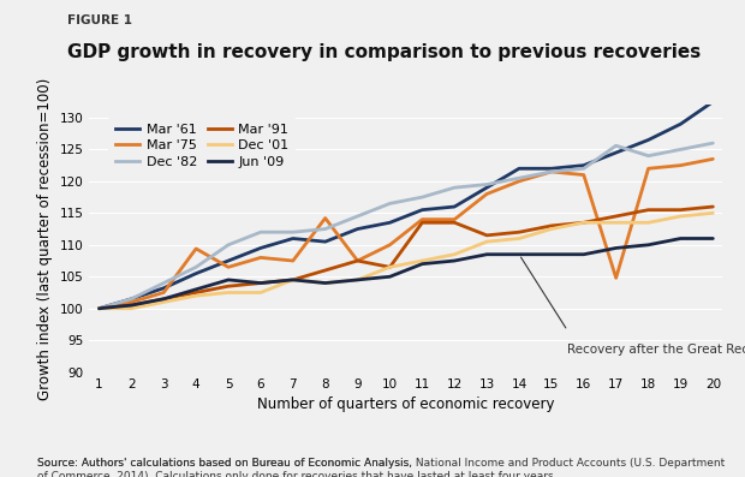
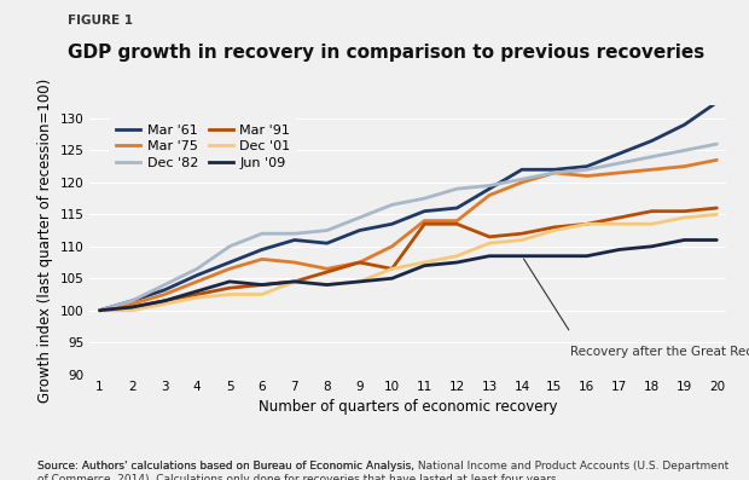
Mar '75/4: 109.4 -> 104.5
Mar '75/8: 114.2 -> 106.5
Mar '75/17: 104.8 -> 121.5
Dec '82/17: 125.6 -> 123.0
